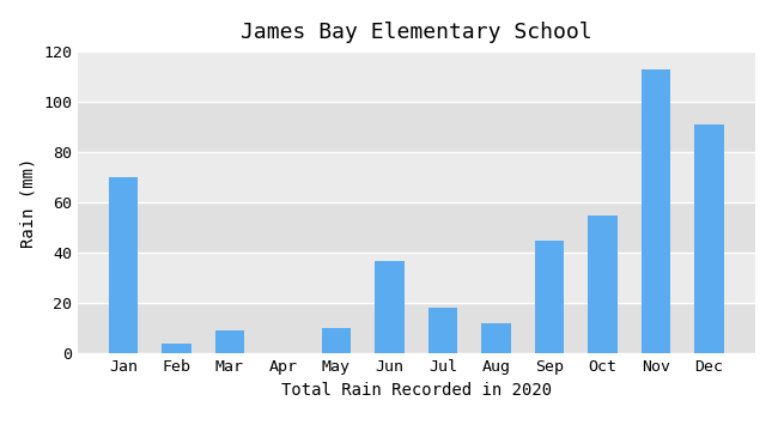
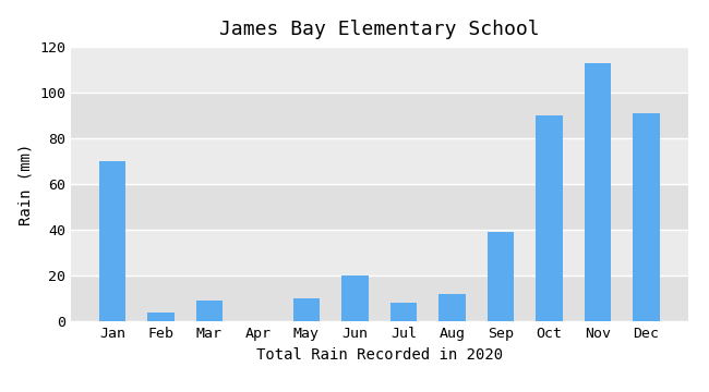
Jun: 37 -> 20
Jul: 18 -> 8
Sep: 45 -> 39
Oct: 55 -> 90
